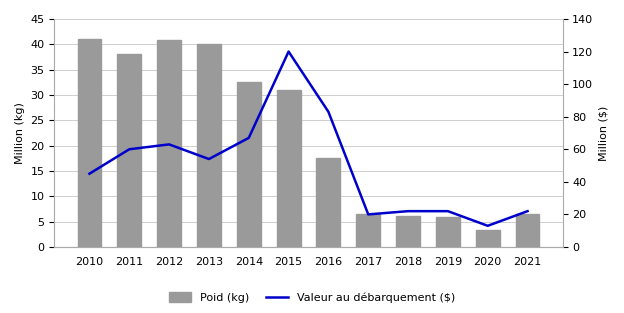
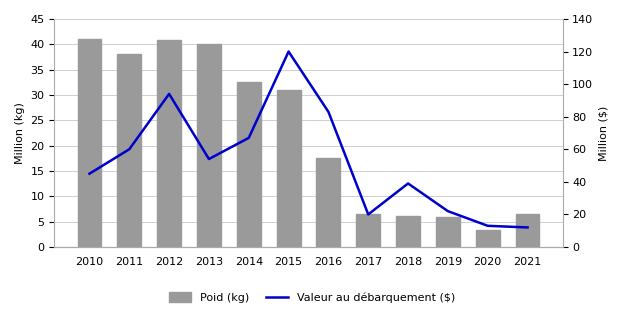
Valeur au débarquement ($)/2012: 63 -> 94
Valeur au débarquement ($)/2018: 22 -> 39
Valeur au débarquement ($)/2021: 22 -> 12
